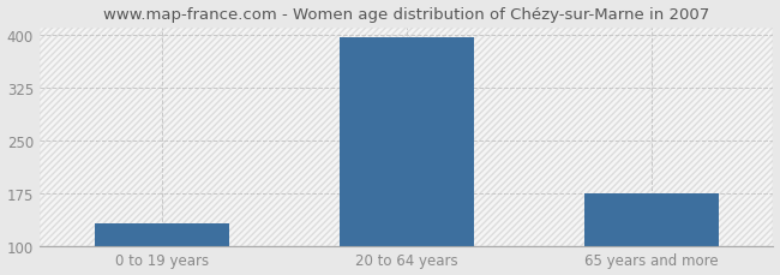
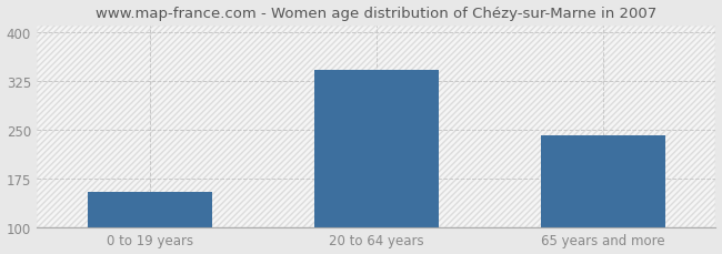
0 to 19 years: 132 -> 154
20 to 64 years: 396 -> 342
65 years and more: 174 -> 242
